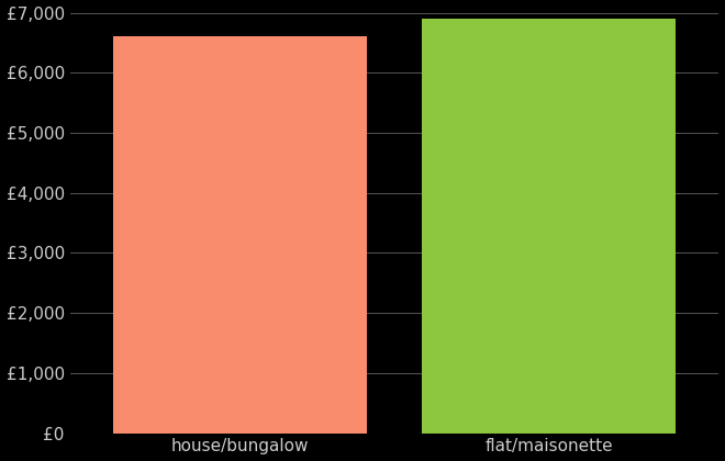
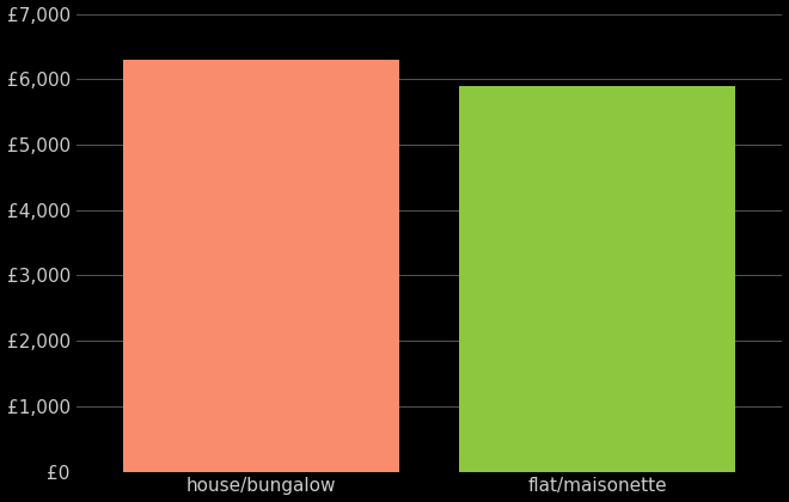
house/bungalow: £6,600 -> £6,300
flat/maisonette: £6,900 -> £5,900
